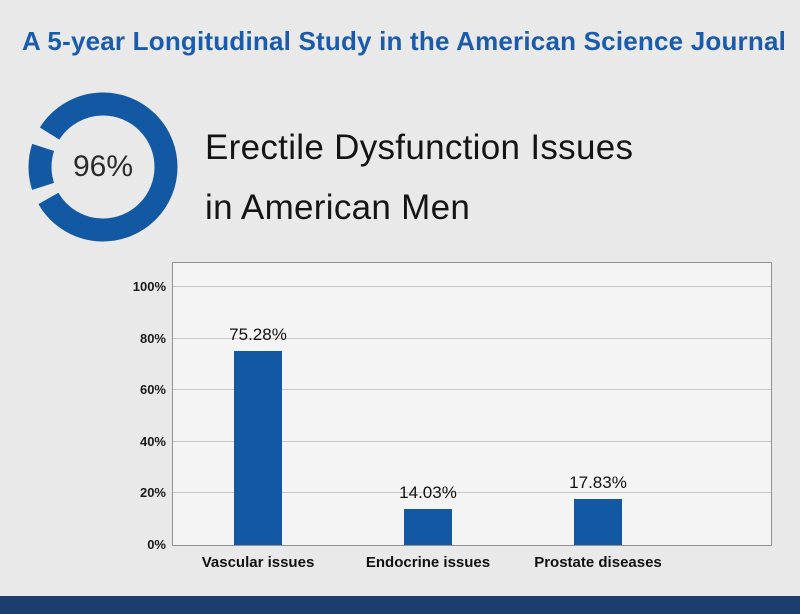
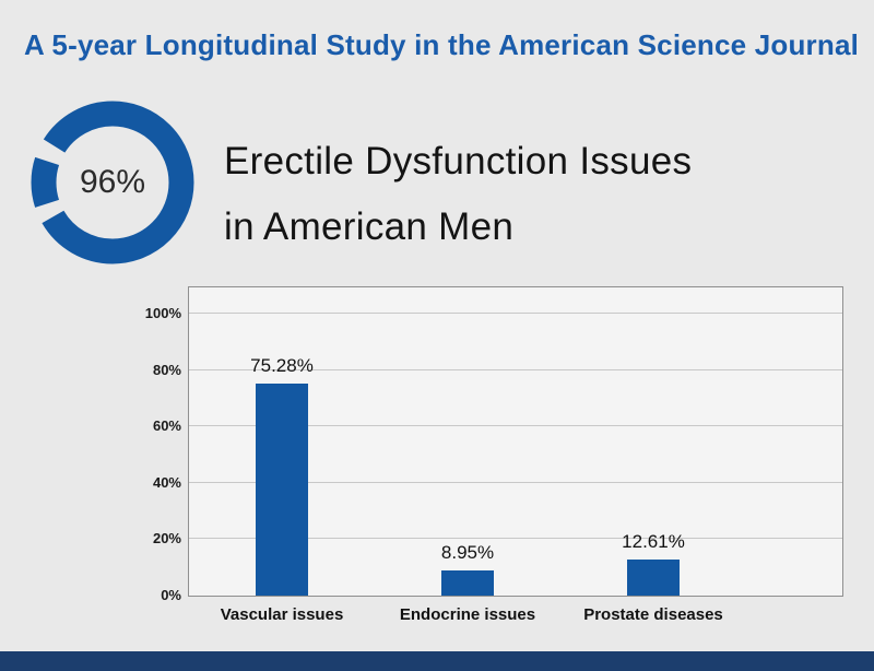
Endocrine issues: 14.03% -> 8.95%
Prostate diseases: 17.83% -> 12.61%
